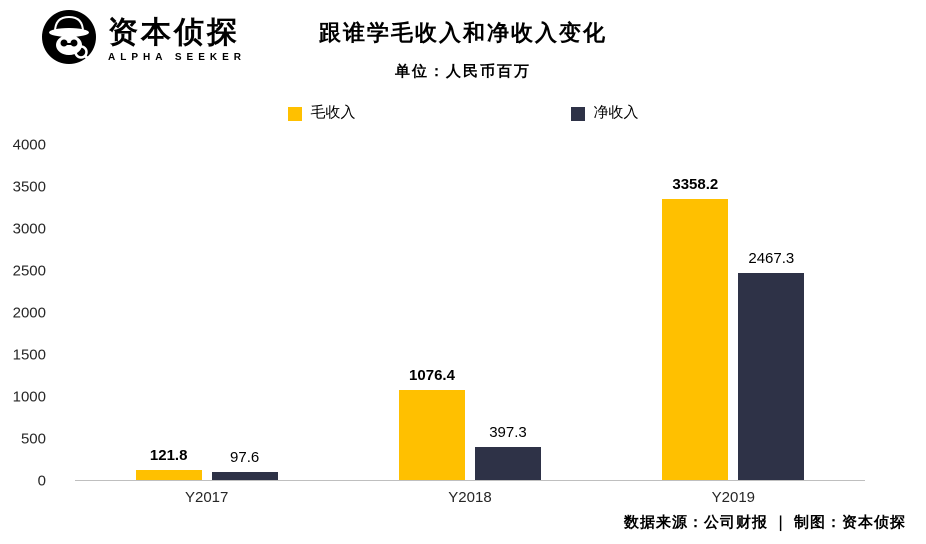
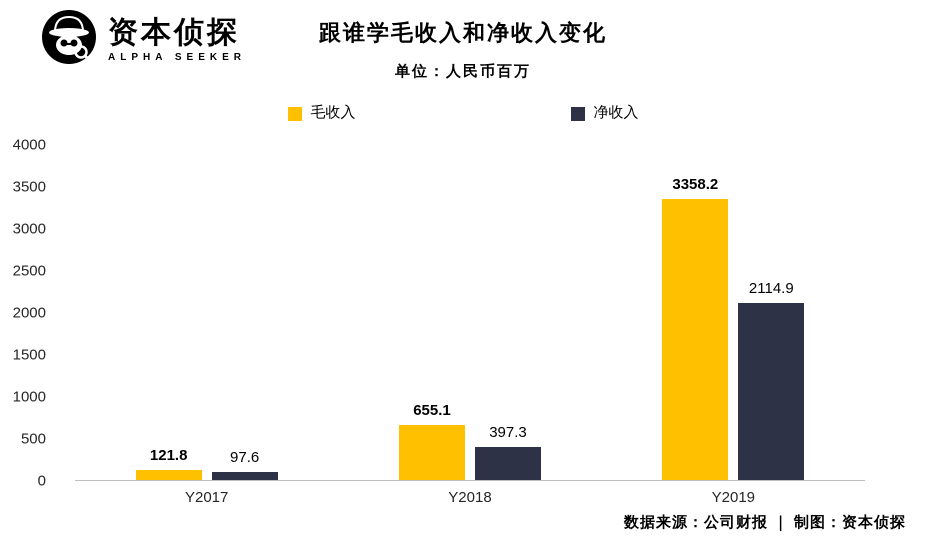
毛收入/Y2018: 1076.4 -> 655.1
净收入/Y2019: 2467.3 -> 2114.9
